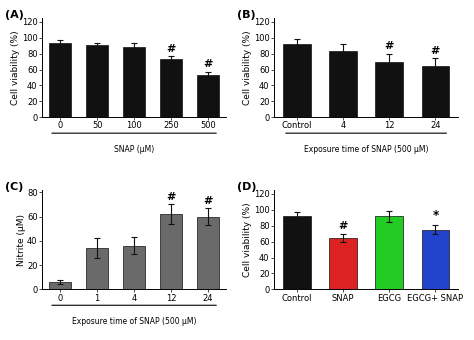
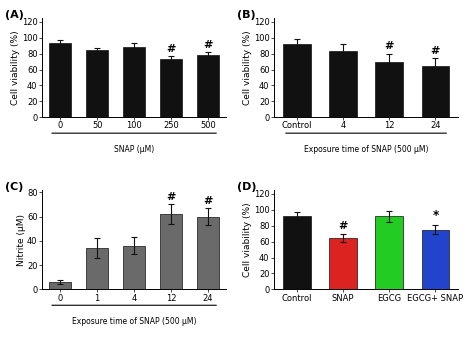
50: 91 -> 84
500: 53 -> 78
